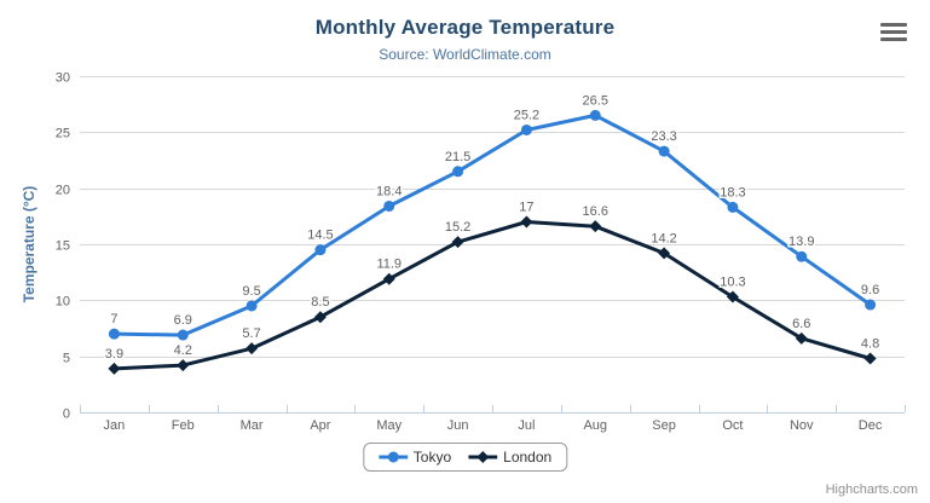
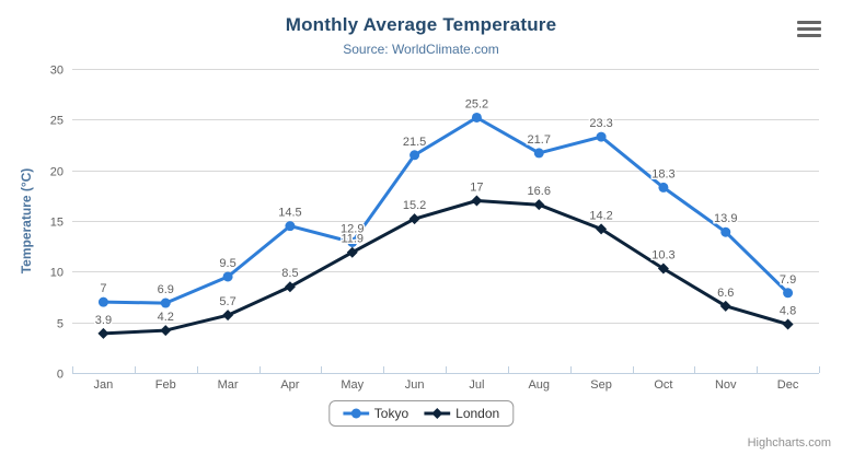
Tokyo/May: 18.4 -> 12.9
Tokyo/Aug: 26.5 -> 21.7
Tokyo/Dec: 9.6 -> 7.9
